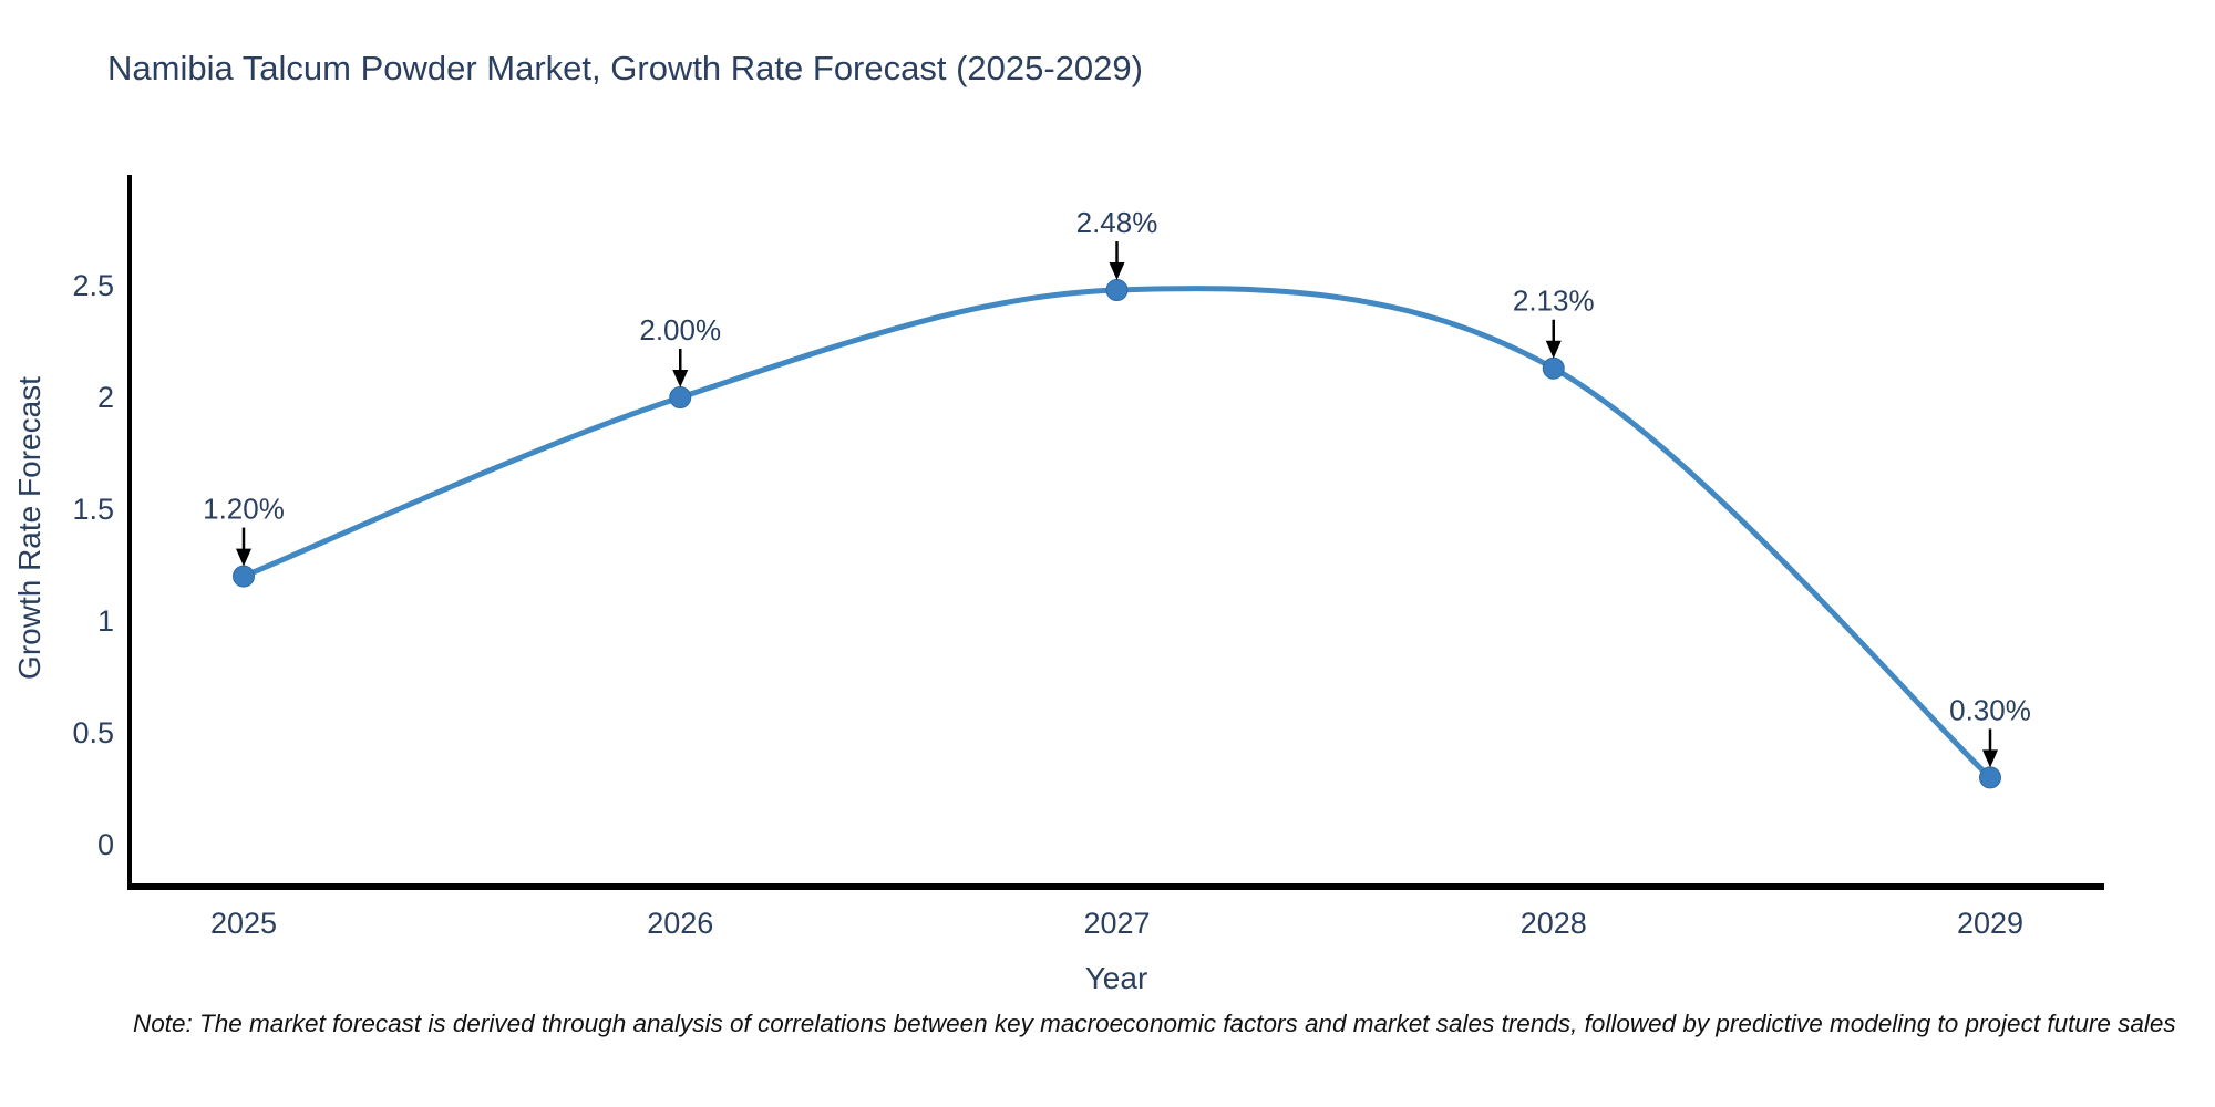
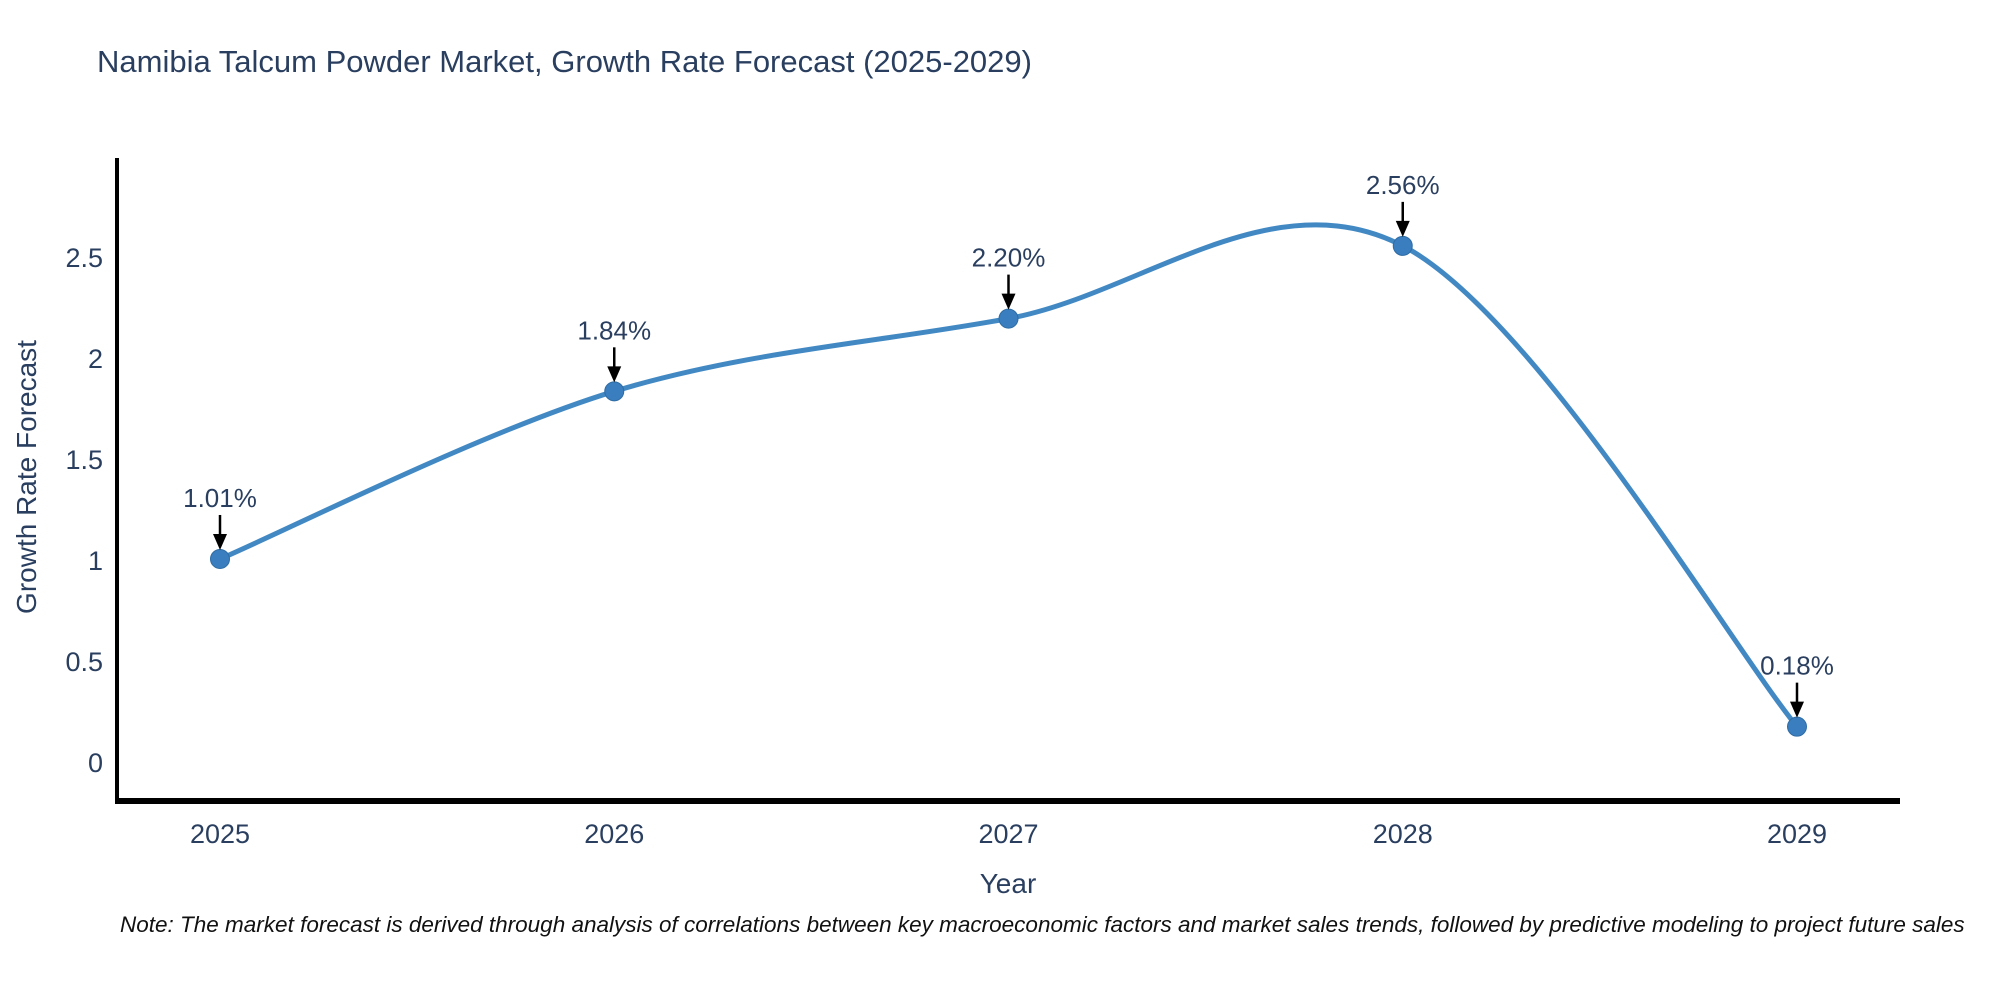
2025: 1.20% -> 1.01%
2026: 2.00% -> 1.84%
2027: 2.48% -> 2.20%
2028: 2.13% -> 2.56%
2029: 0.30% -> 0.18%
